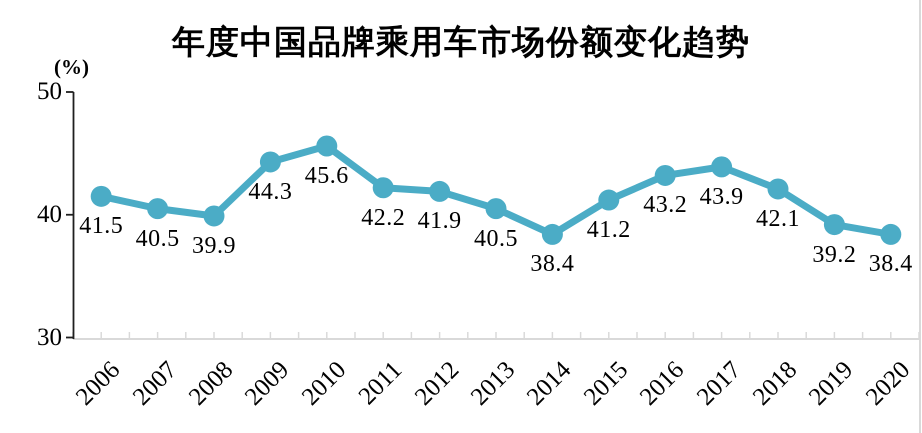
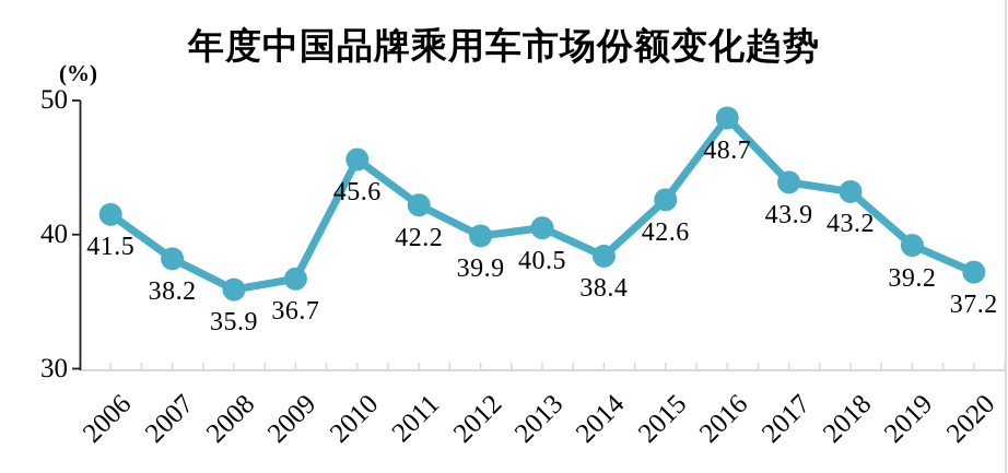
2007: 40.5 -> 38.2
2008: 39.9 -> 35.9
2009: 44.3 -> 36.7
2012: 41.9 -> 39.9
2015: 41.2 -> 42.6
2016: 43.2 -> 48.7
2018: 42.1 -> 43.2
2020: 38.4 -> 37.2
